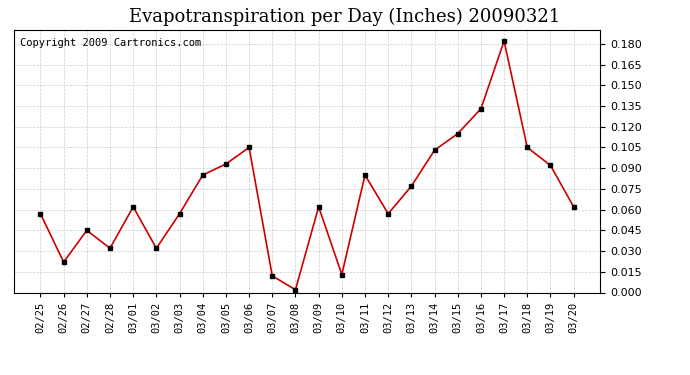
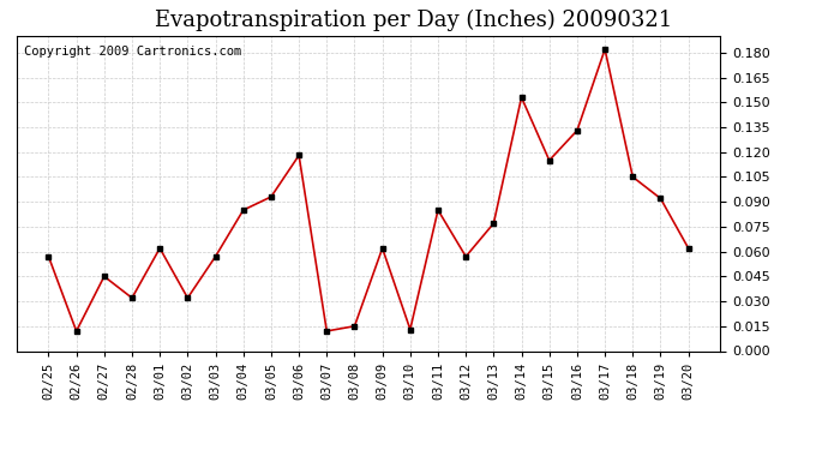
02/26: 0.022 -> 0.012
03/06: 0.105 -> 0.118
03/08: 0.002 -> 0.015
03/14: 0.103 -> 0.153
